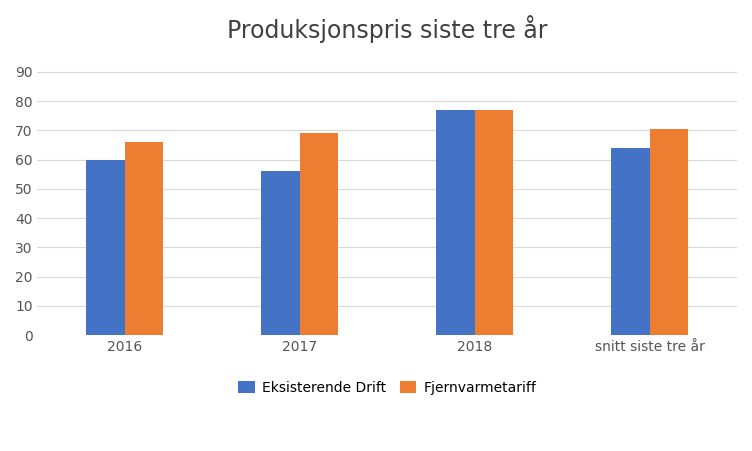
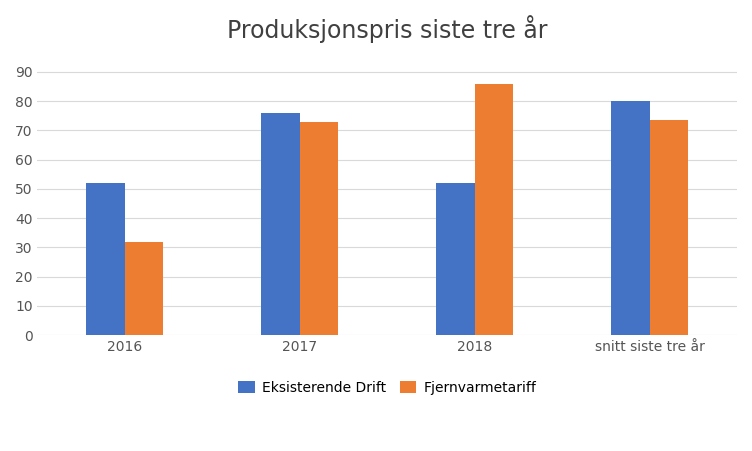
Eksisterende Drift/2016: 60 -> 52
Fjernvarmetariff/2016: 66.0 -> 32.0
Eksisterende Drift/2017: 56 -> 76
Fjernvarmetariff/2017: 69.0 -> 73.0
Eksisterende Drift/2018: 77 -> 52
Fjernvarmetariff/2018: 77.0 -> 86.0
Eksisterende Drift/snitt siste tre år: 64 -> 80
Fjernvarmetariff/snitt siste tre år: 70.5 -> 73.5
